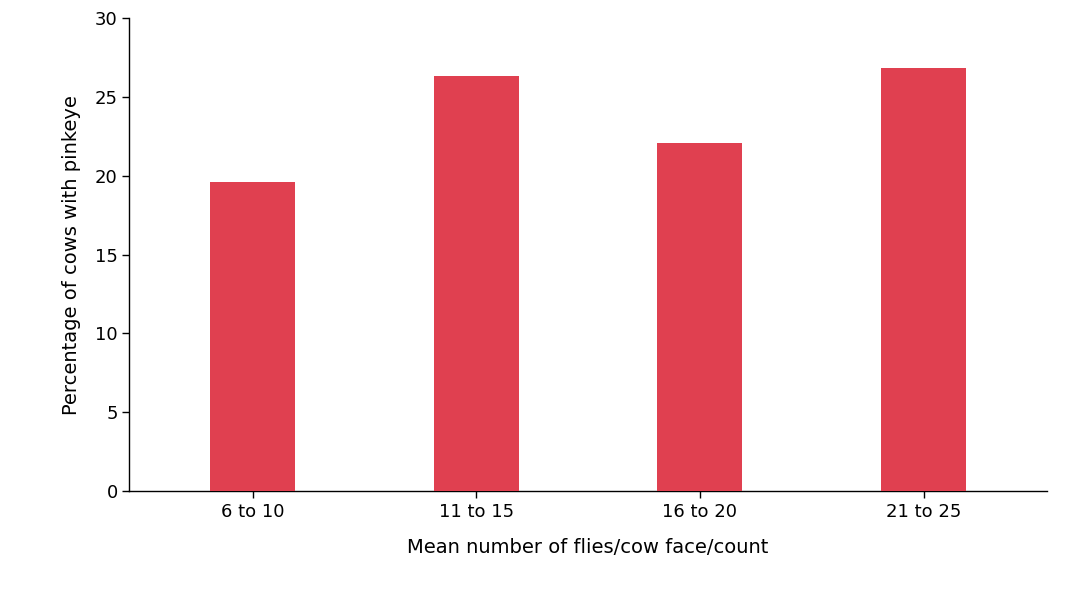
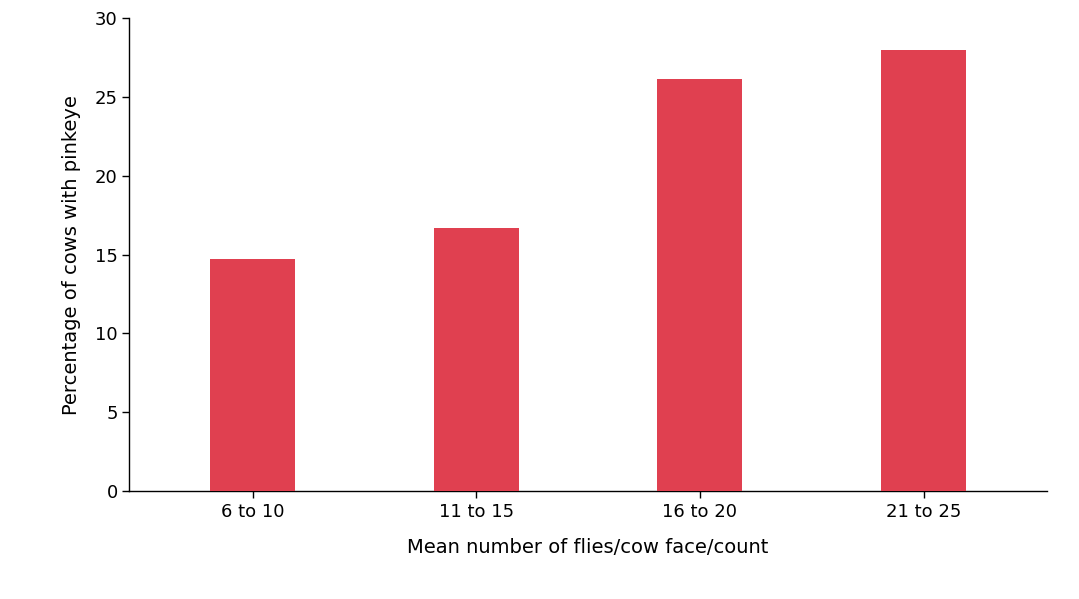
6 to 10: 19.6 -> 14.7
11 to 15: 26.3 -> 16.7
16 to 20: 22.1 -> 26.1
21 to 25: 26.8 -> 28.0
